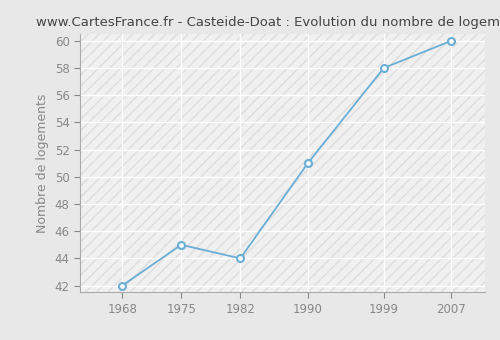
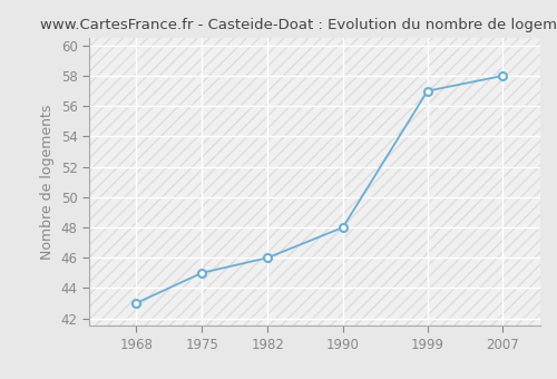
1968: 42 -> 43
1982: 44 -> 46
1990: 51 -> 48
1999: 58 -> 57
2007: 60 -> 58
